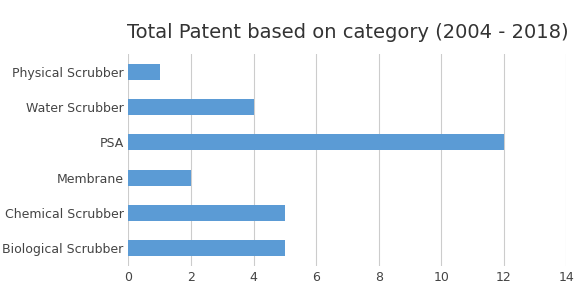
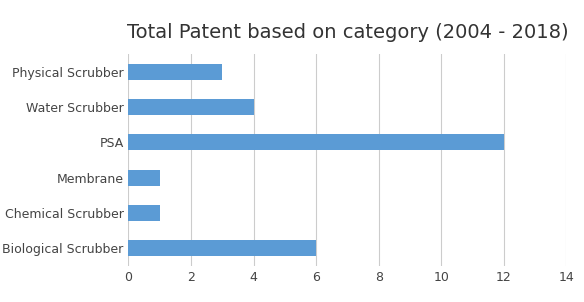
Physical Scrubber: 1 -> 3
Membrane: 2 -> 1
Chemical Scrubber: 5 -> 1
Biological Scrubber: 5 -> 6
